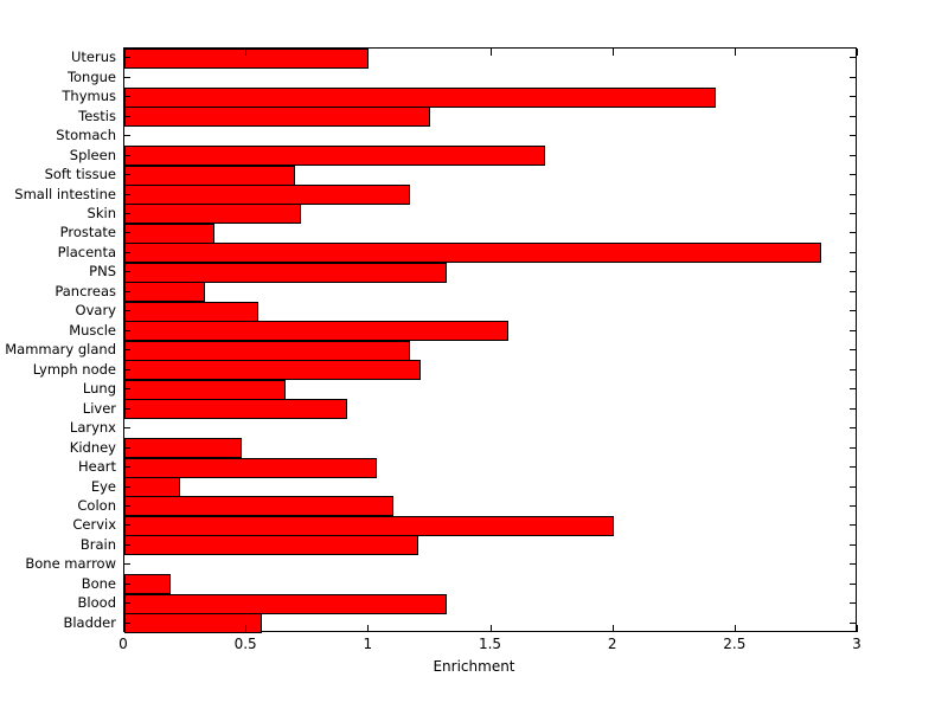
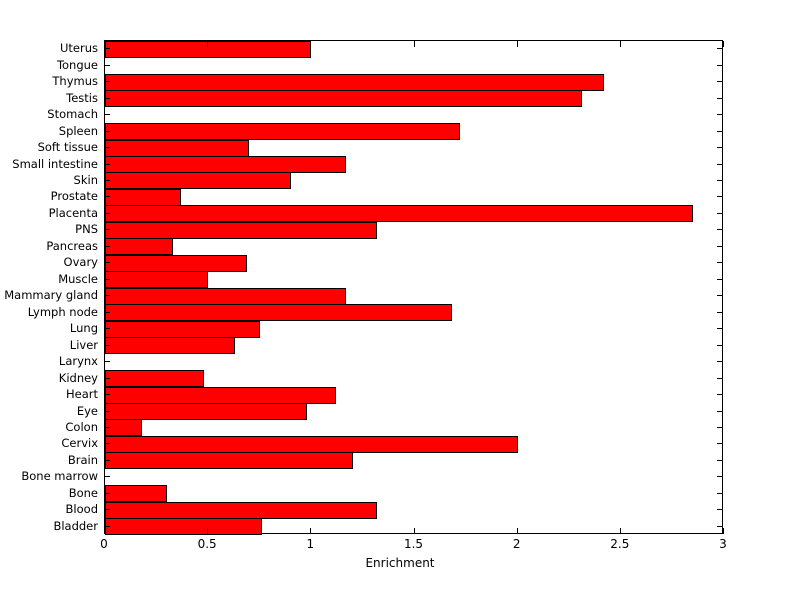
Testis: 1.25 -> 2.31
Skin: 0.72 -> 0.90
Ovary: 0.55 -> 0.69
Muscle: 1.57 -> 0.50
Lymph node: 1.21 -> 1.68
Lung: 0.66 -> 0.75
Liver: 0.91 -> 0.63
Heart: 1.03 -> 1.12
Eye: 0.23 -> 0.98
Colon: 1.10 -> 0.18
Bone: 0.19 -> 0.30
Bladder: 0.56 -> 0.76
